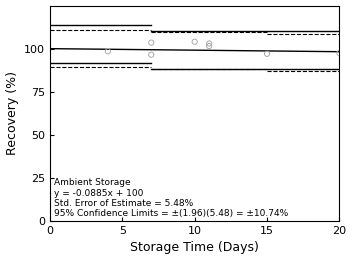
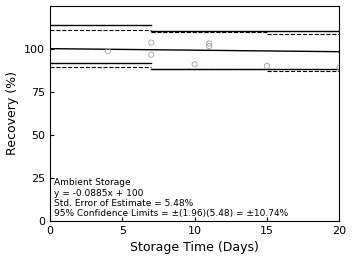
10: 104 -> 91
15: 97 -> 90
20: 98 -> 89
